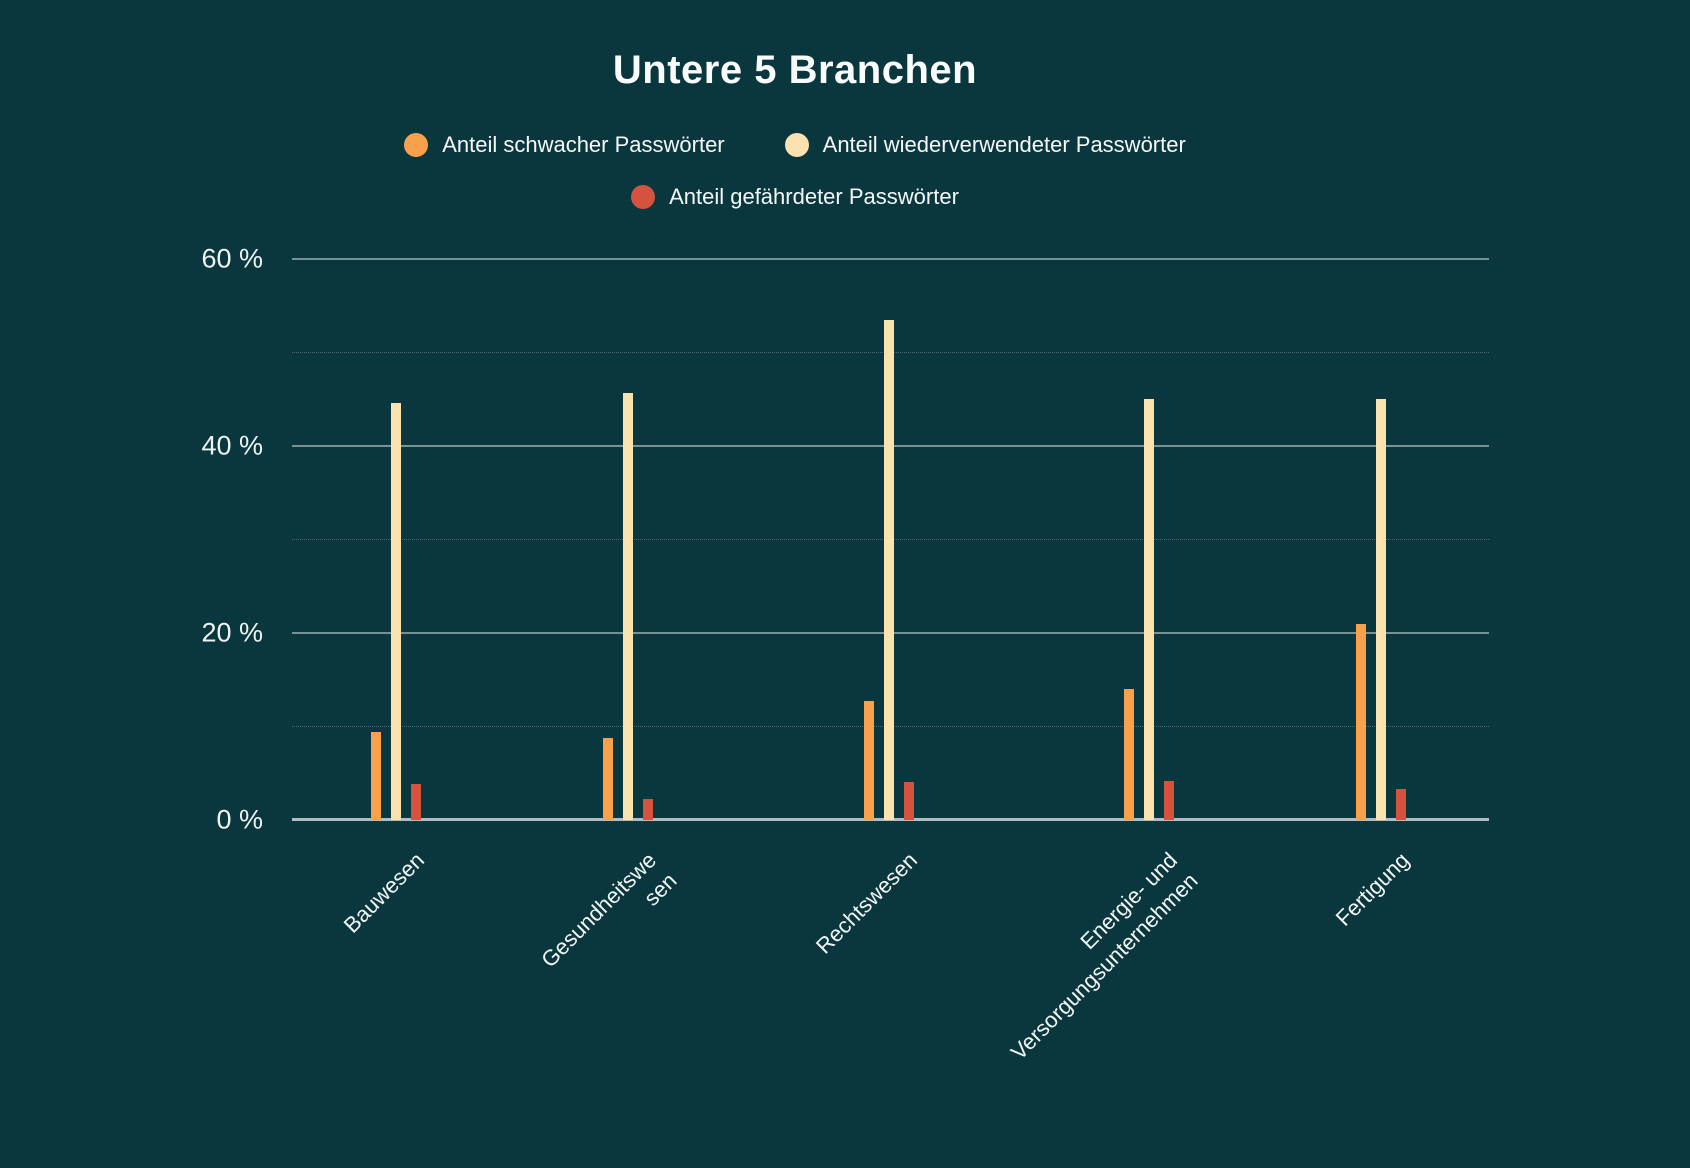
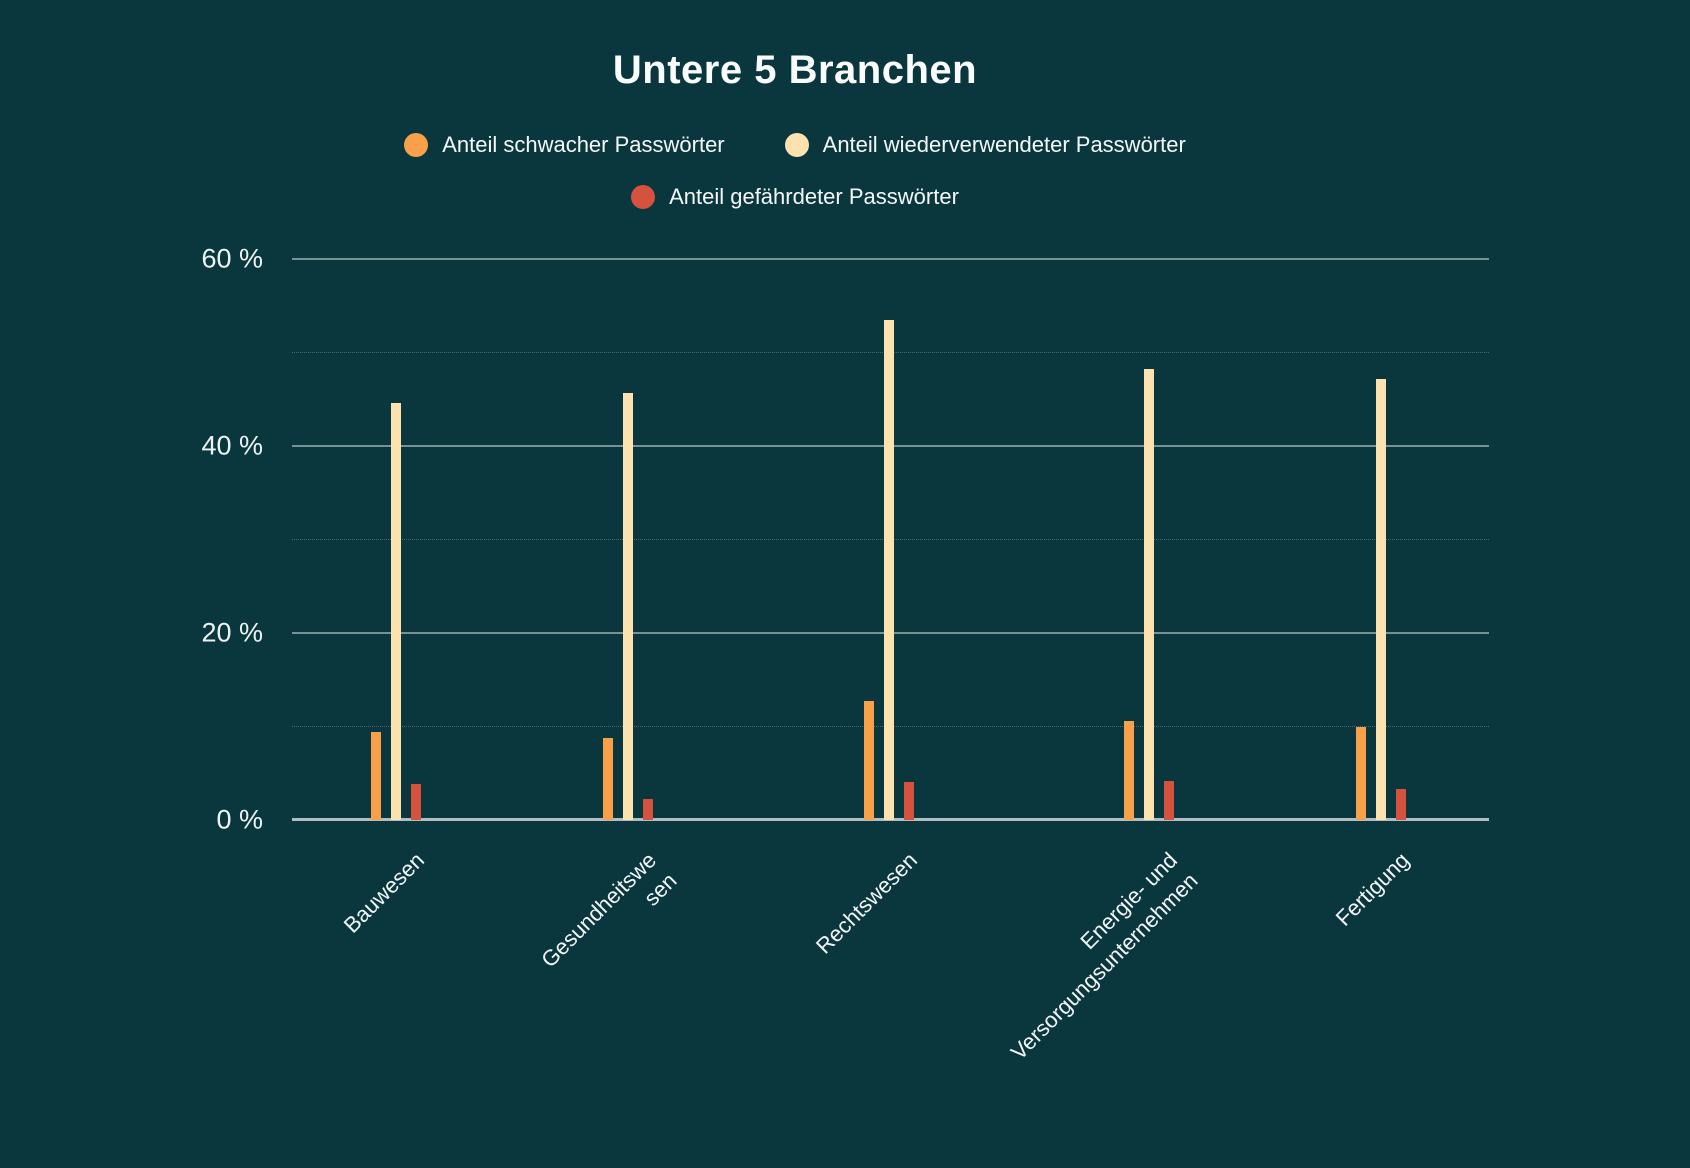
Anteil schwacher Passwörter/Energie- und Versorgungsunternehmen: 14% -> 11%
Anteil wiederverwendeter Passwörter/Energie- und Versorgungsunternehmen: 45% -> 48%
Anteil schwacher Passwörter/Fertigung: 21% -> 10%
Anteil wiederverwendeter Passwörter/Fertigung: 45% -> 47%
